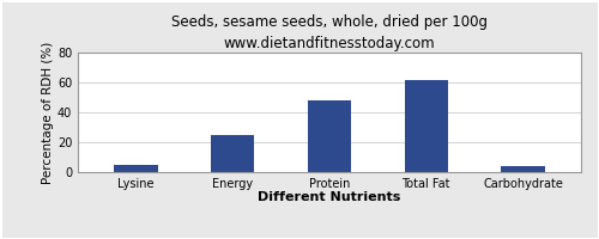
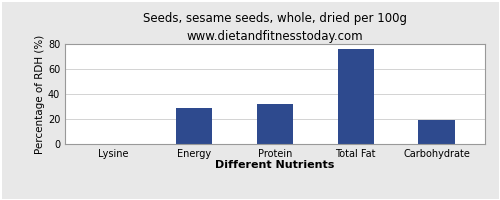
Lysine: 5 -> 0
Energy: 25 -> 29
Protein: 48 -> 32
Total Fat: 62 -> 76
Carbohydrate: 4 -> 19
